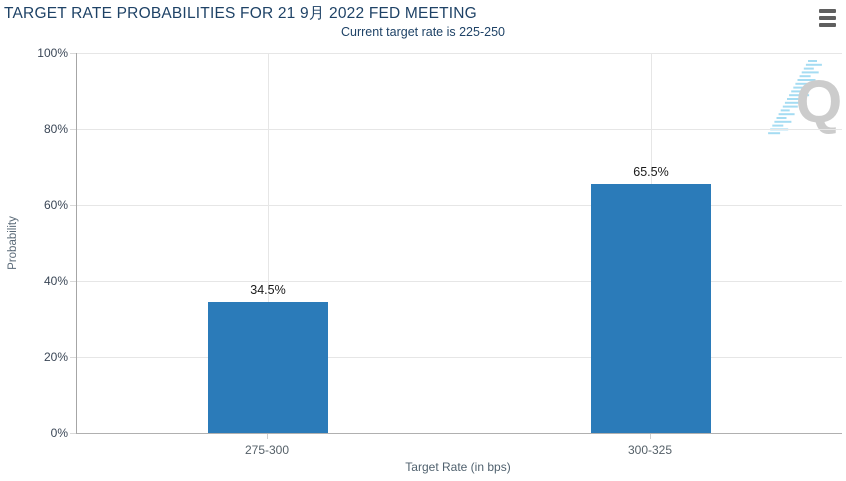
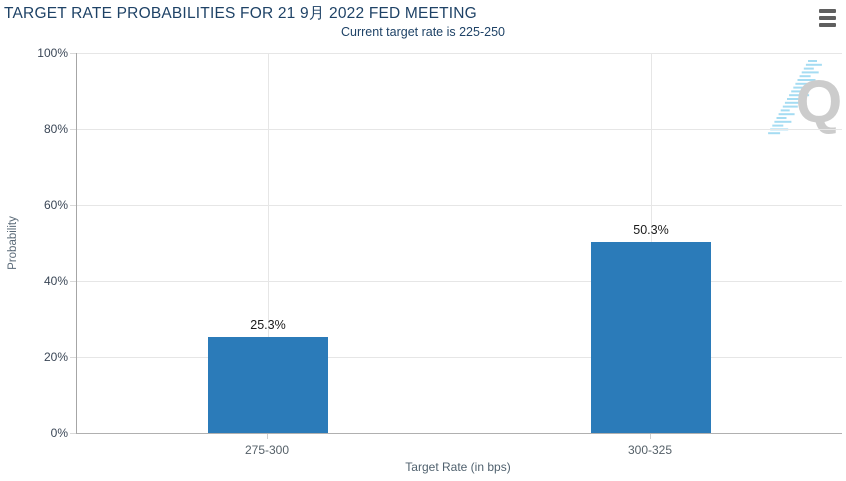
275-300: 34.5% -> 25.3%
300-325: 65.5% -> 50.3%
